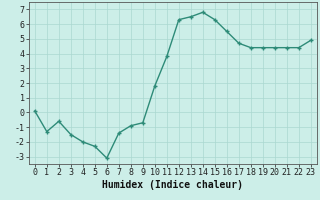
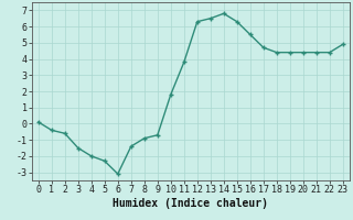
1: -1.3 -> -0.4
